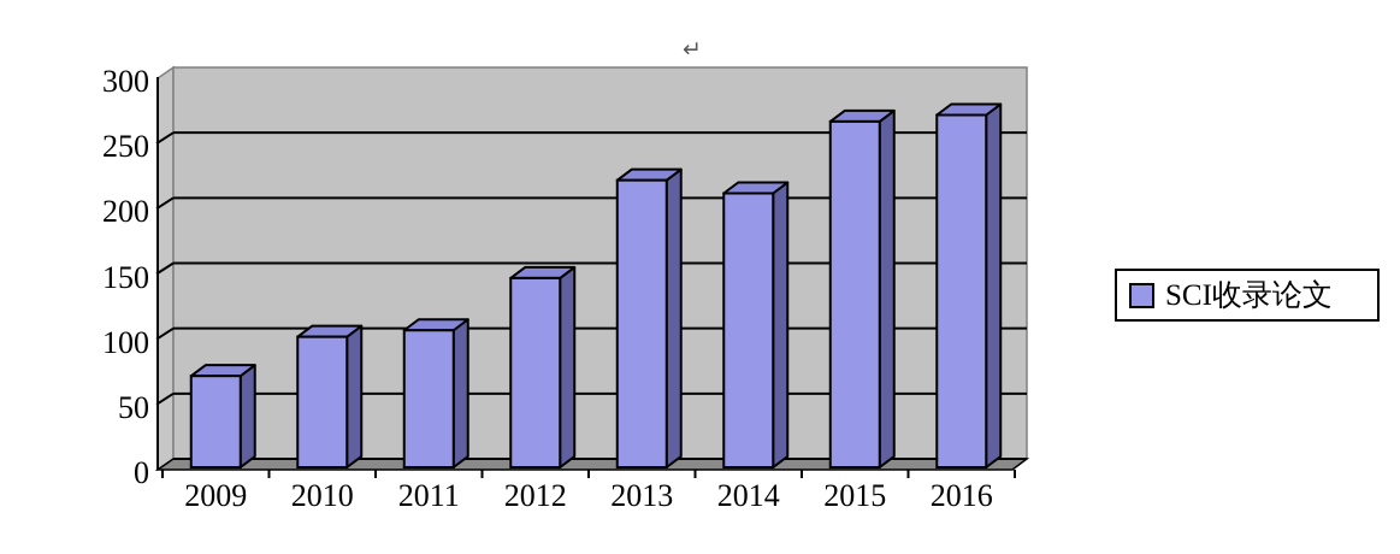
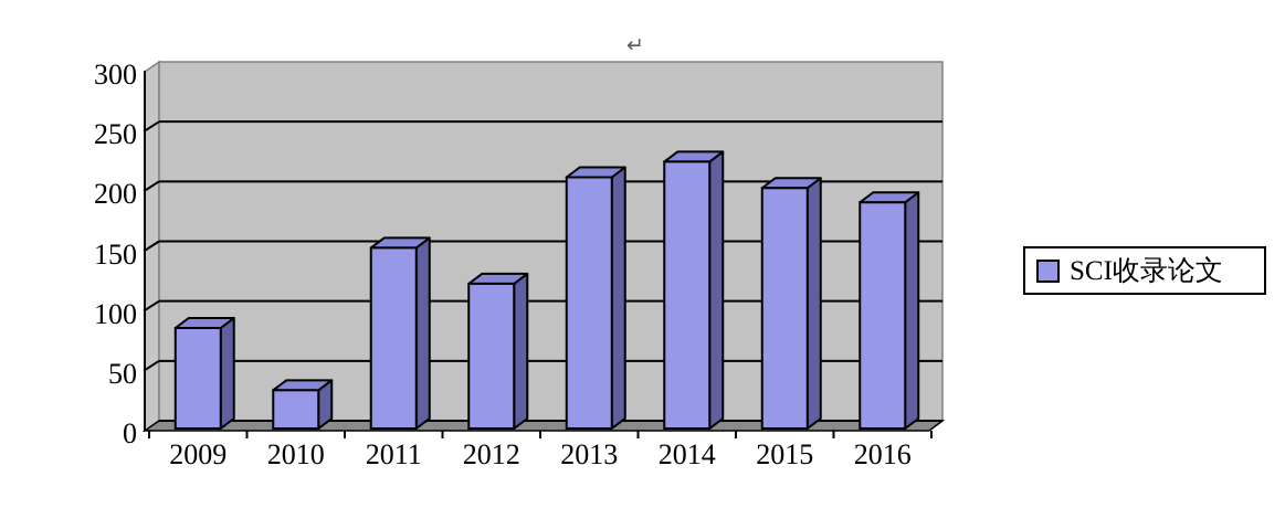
2009: 70 -> 84
2010: 100 -> 32
2011: 105 -> 151
2012: 145 -> 121
2013: 220 -> 210
2014: 210 -> 223
2015: 265 -> 201
2016: 270 -> 189
